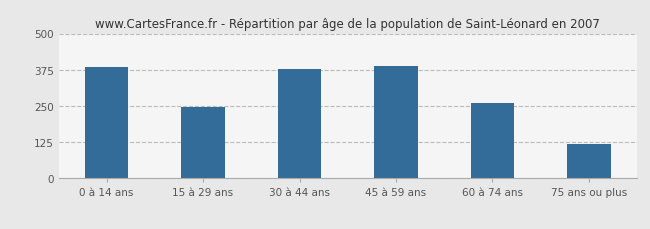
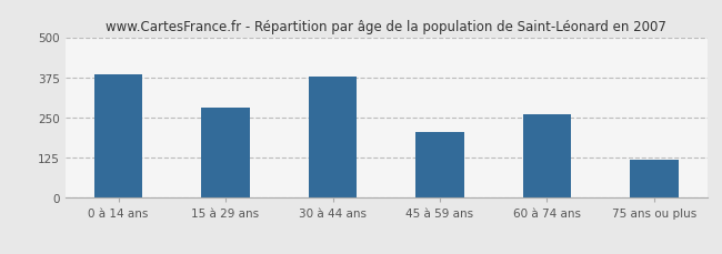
15 à 29 ans: 248 -> 280
45 à 59 ans: 387 -> 205
